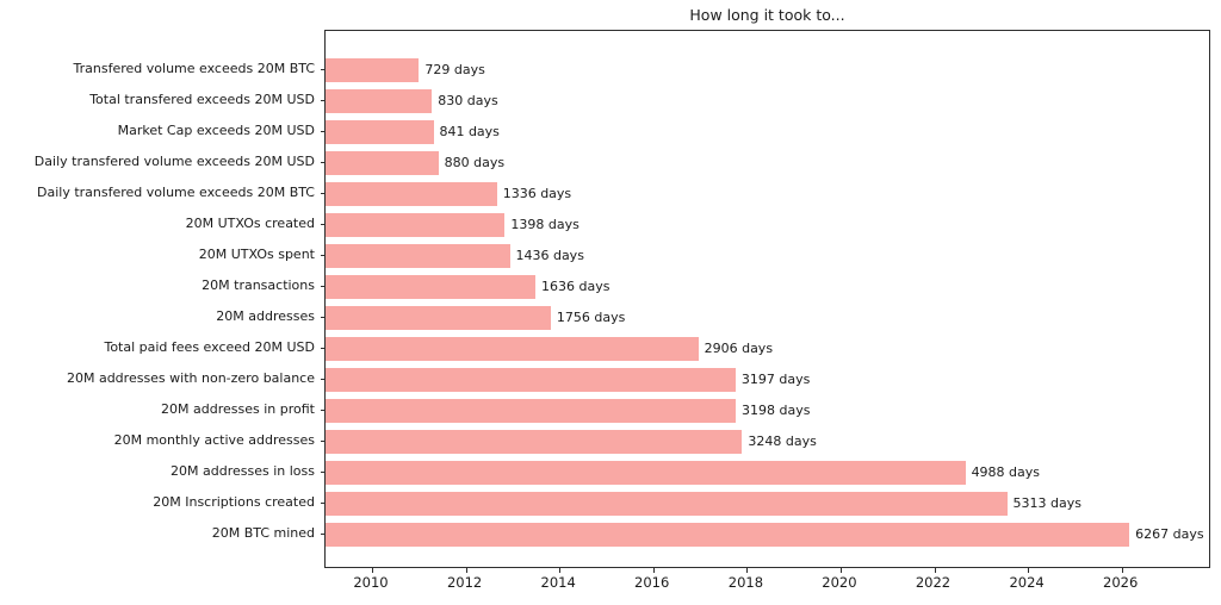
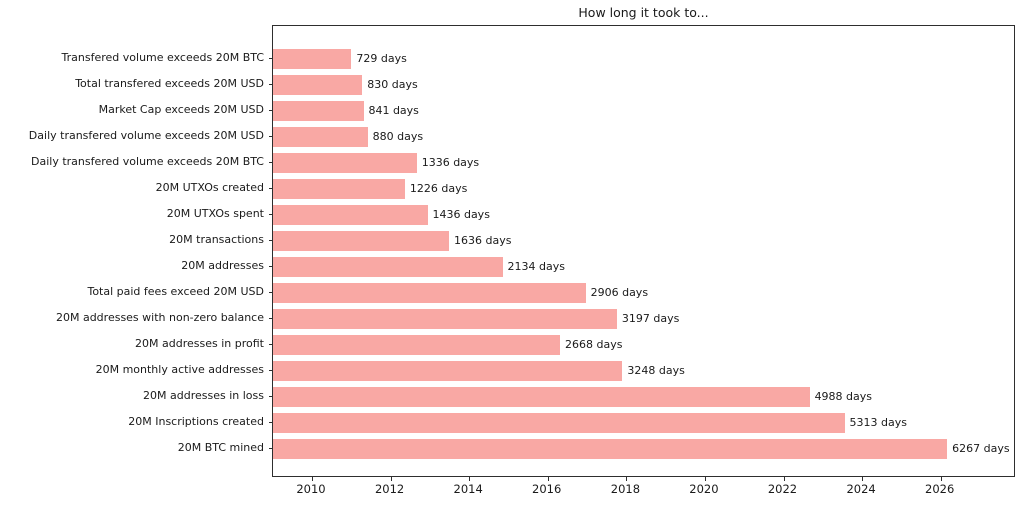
20M UTXOs created: 1398 -> 1226
20M addresses: 1756 -> 2134
20M addresses in profit: 3198 -> 2668
